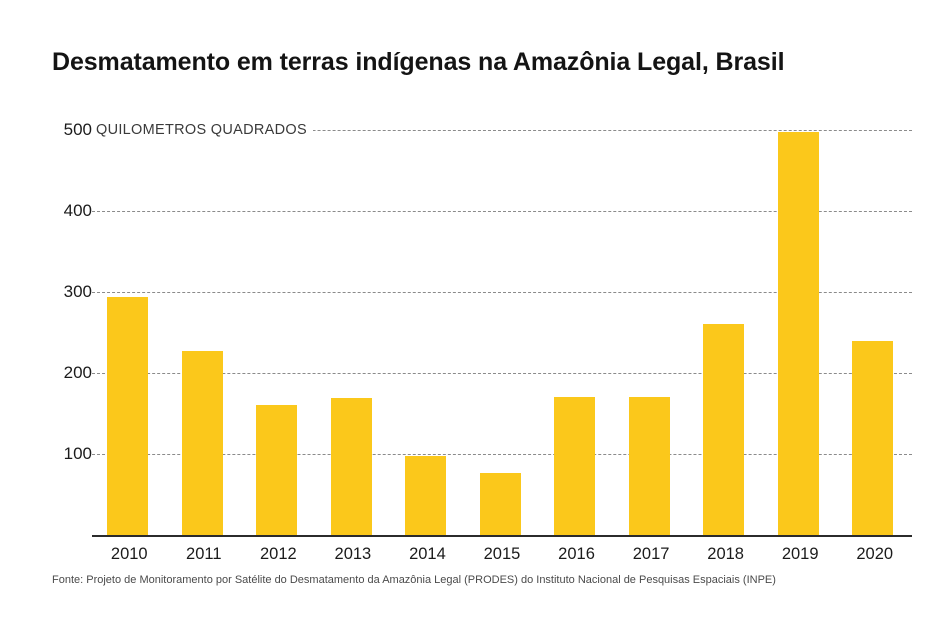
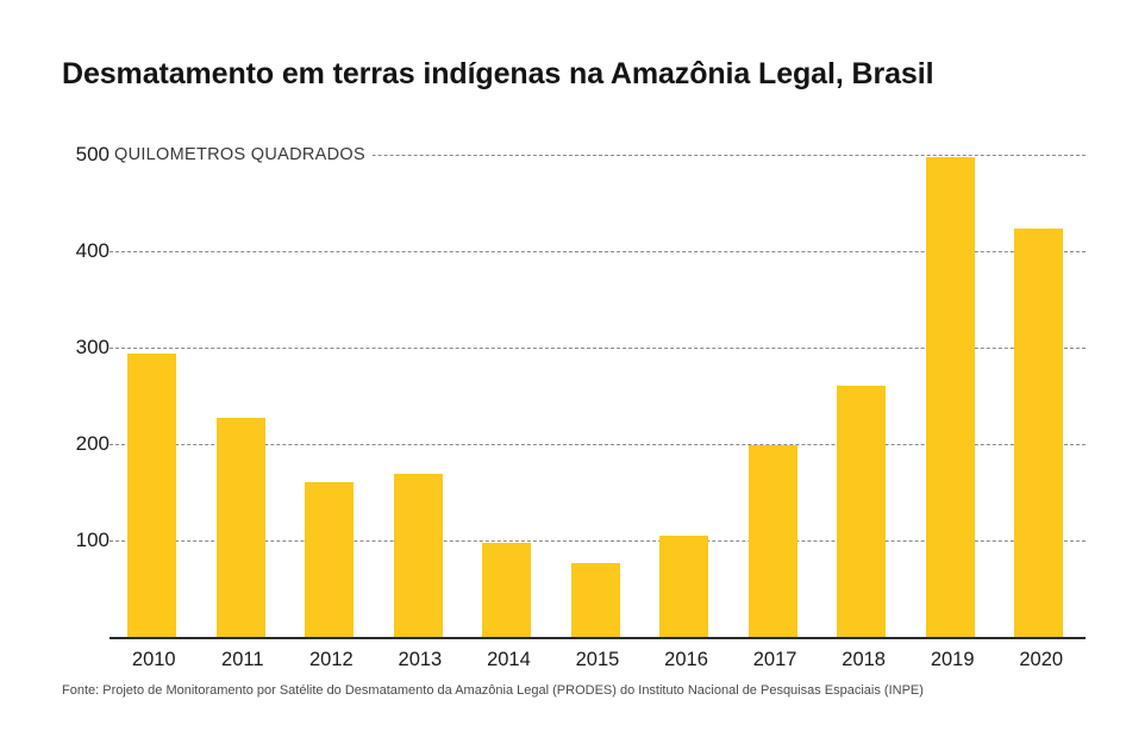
2016: 170 -> 100
2017: 170 -> 200
2020: 240 -> 420
